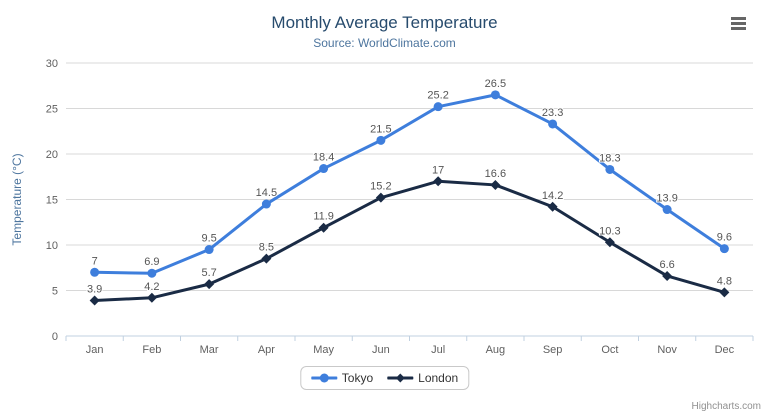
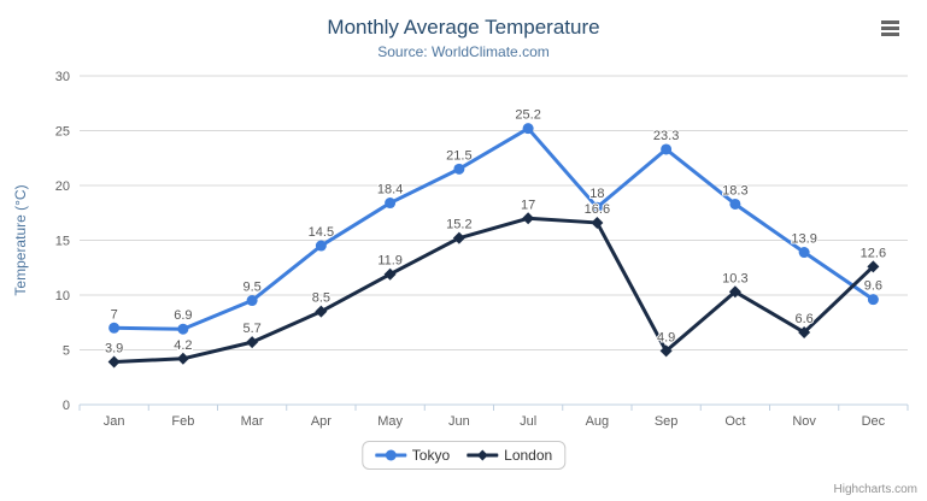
Tokyo/Aug: 26.5 -> 18
London/Sep: 14.2 -> 4.9
London/Dec: 4.8 -> 12.6
